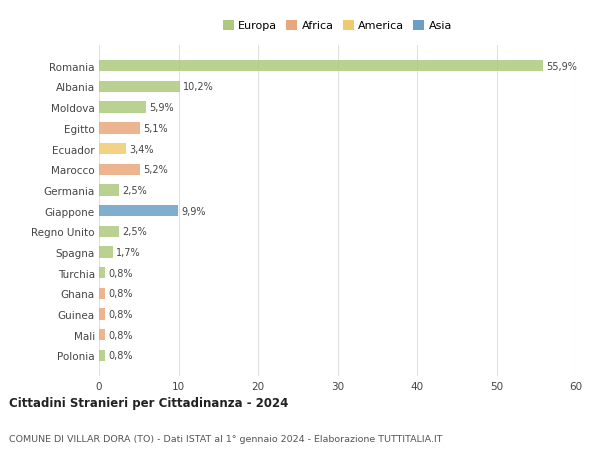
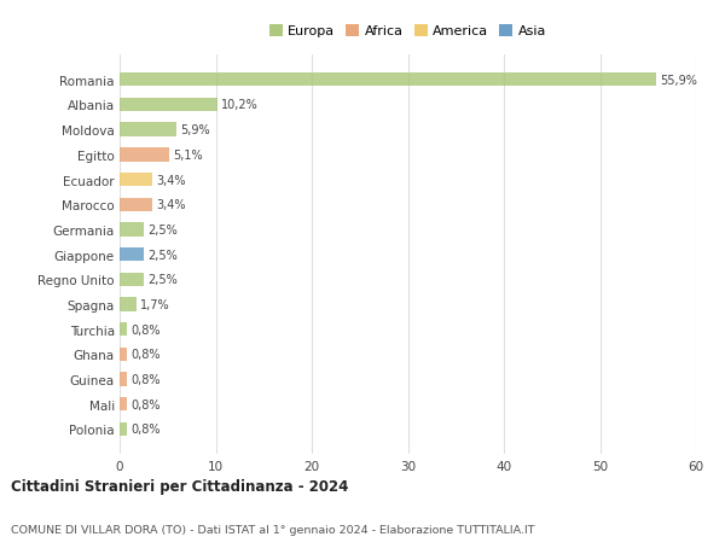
Marocco: 5,2% -> 3,4%
Giappone: 9,9% -> 2,5%
